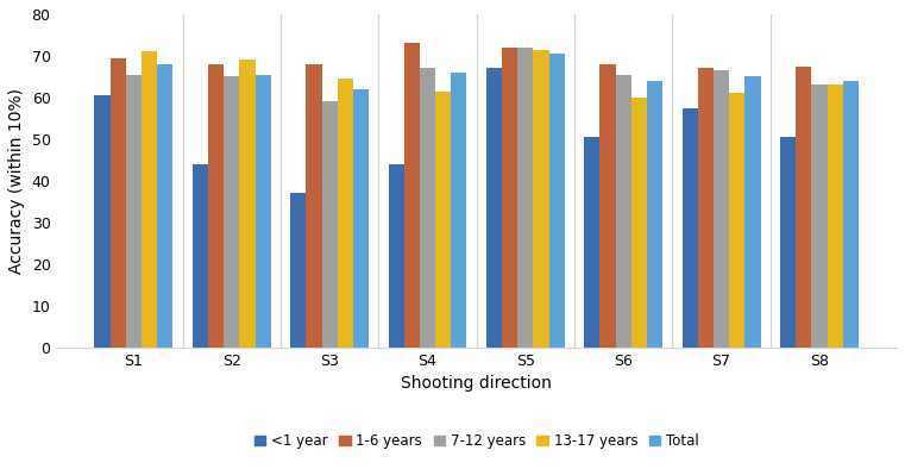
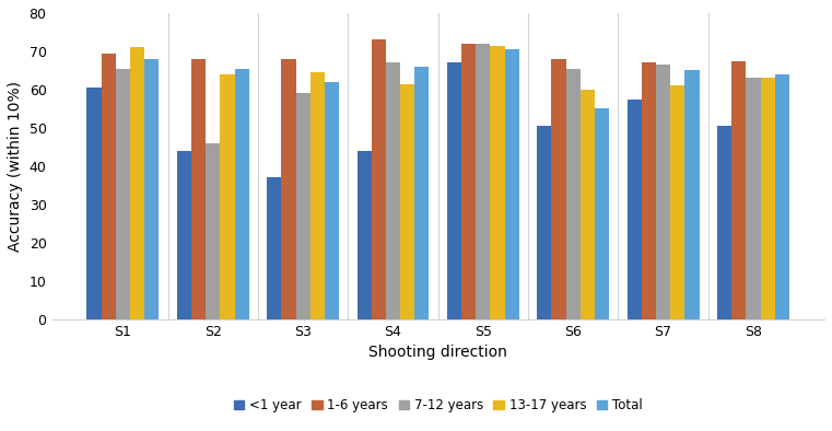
7-12 years/S2: 65.0 -> 46.0
13-17 years/S2: 69.0 -> 64.0
Total/S6: 64.0 -> 55.0
